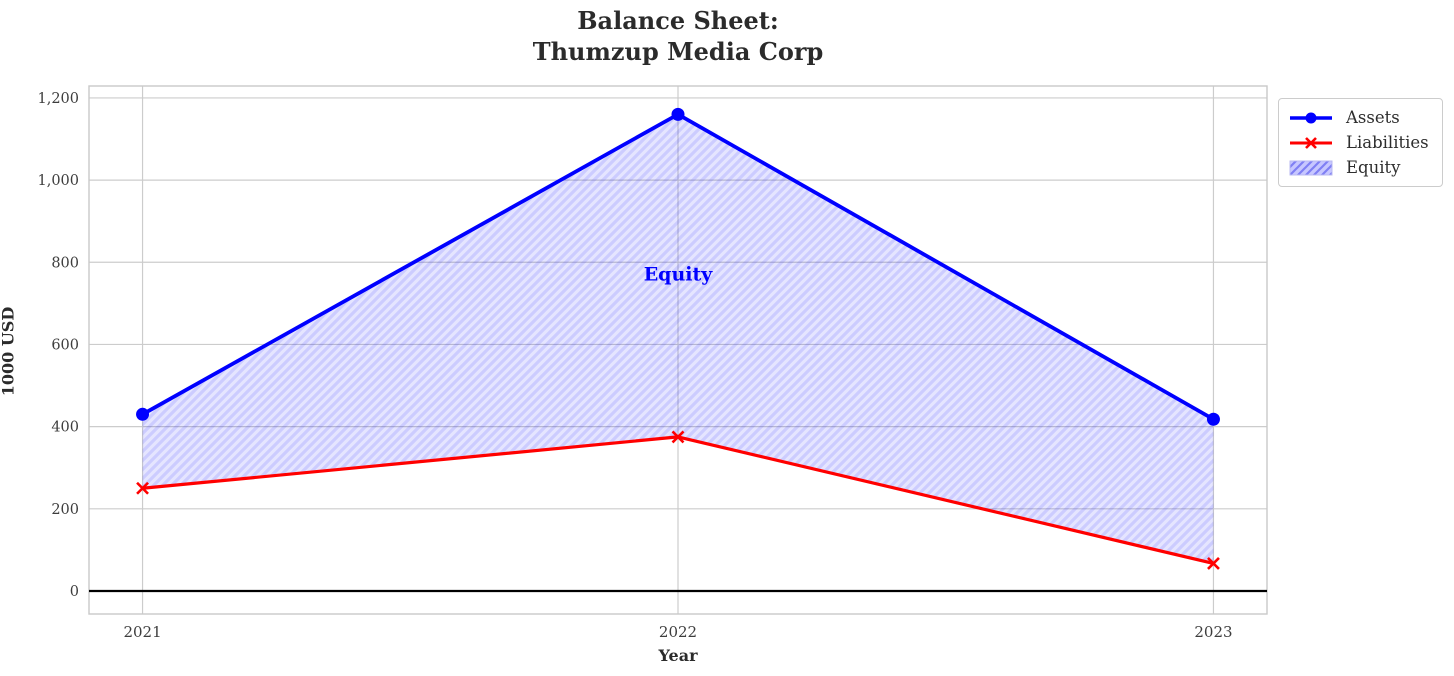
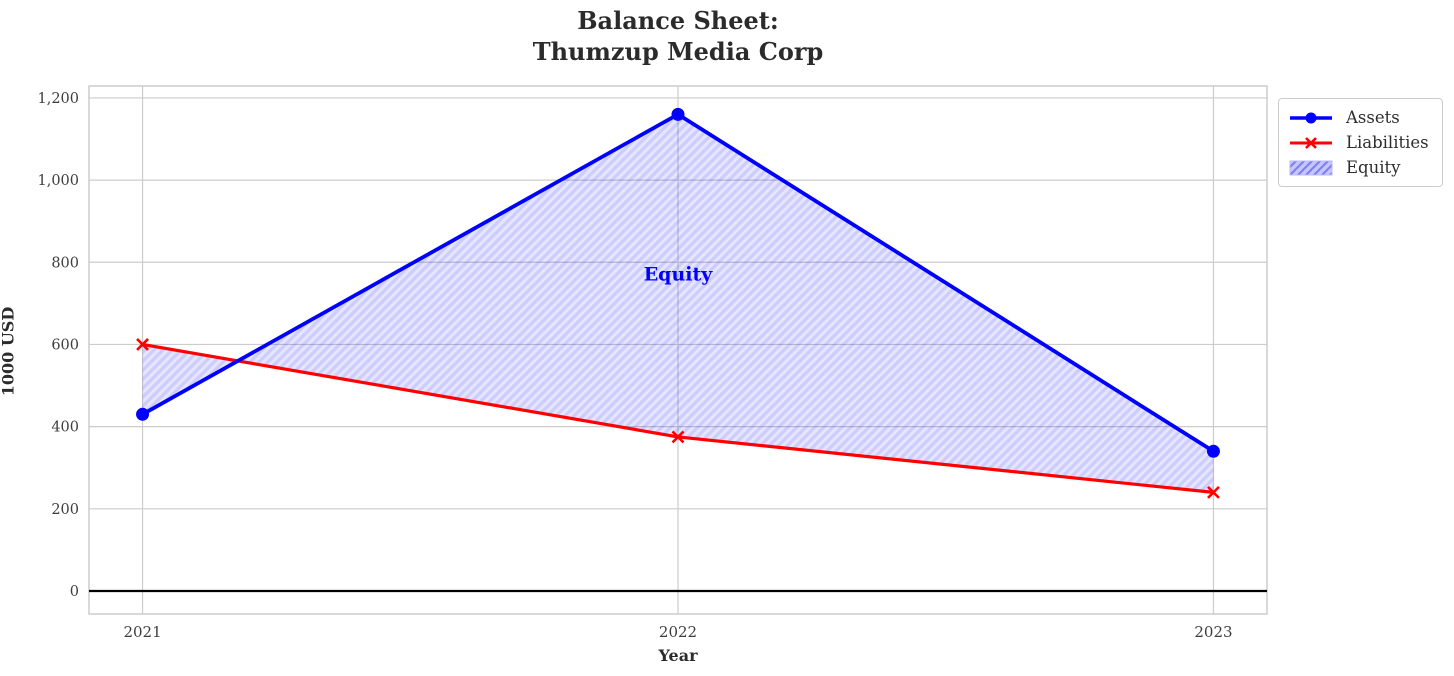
Liabilities/2021: 250 -> 600
Assets/2023: 420 -> 340
Liabilities/2023: 70 -> 240
